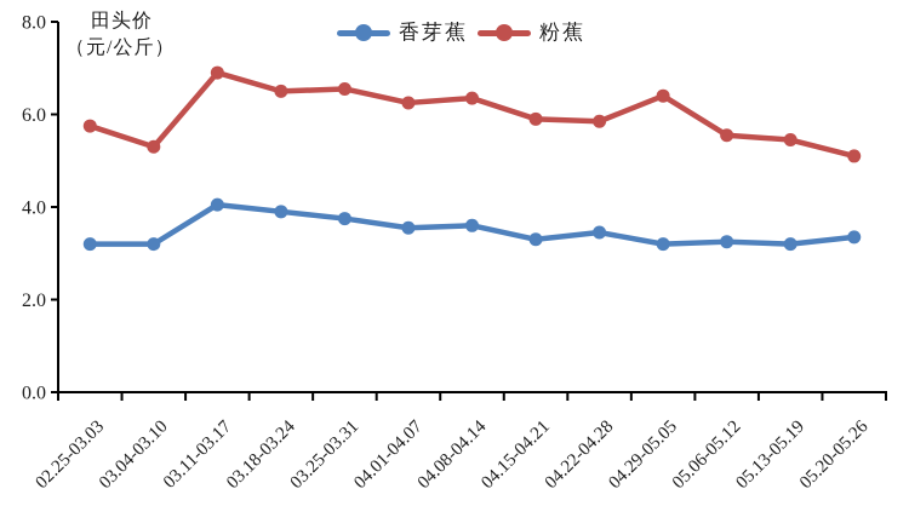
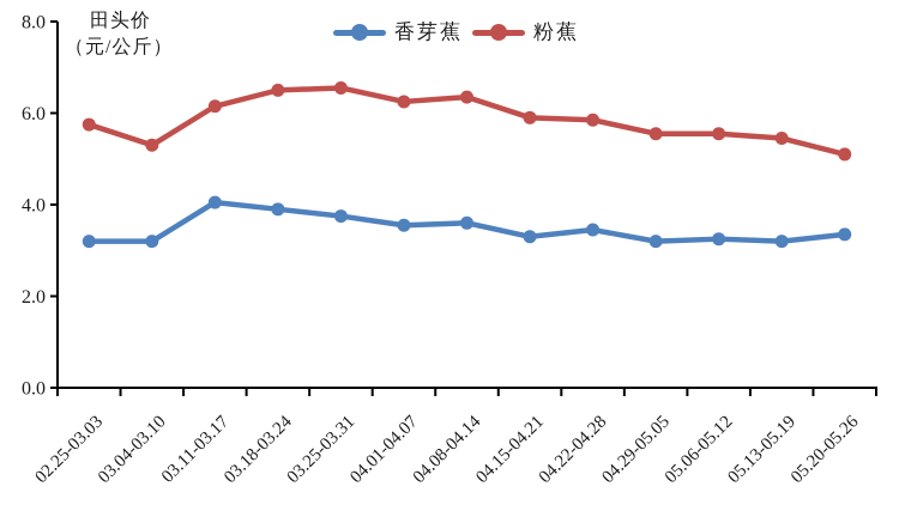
粉蕉/03.11-03.17: 6.9 -> 6.2
粉蕉/04.29-05.05: 6.4 -> 5.5
